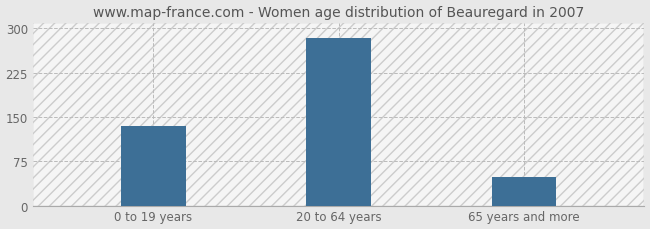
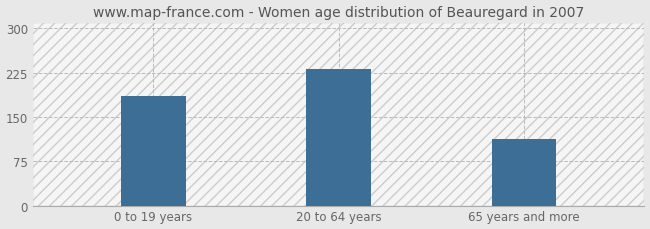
0 to 19 years: 135 -> 186
20 to 64 years: 283 -> 232
65 years and more: 48 -> 112
